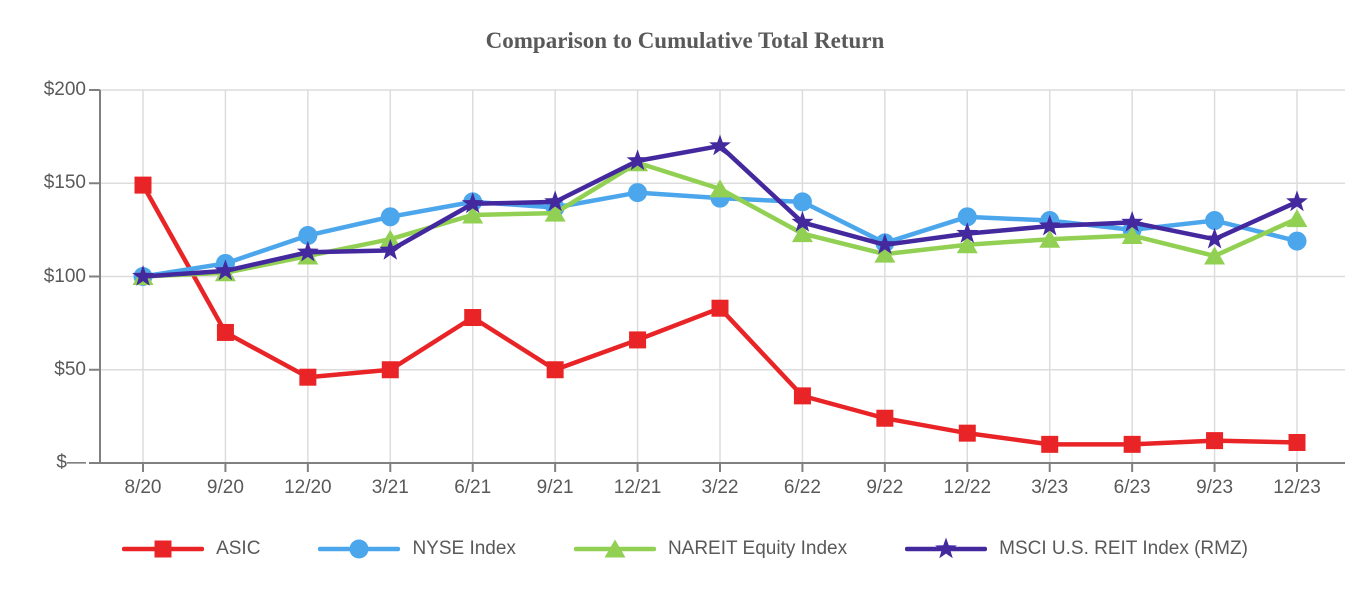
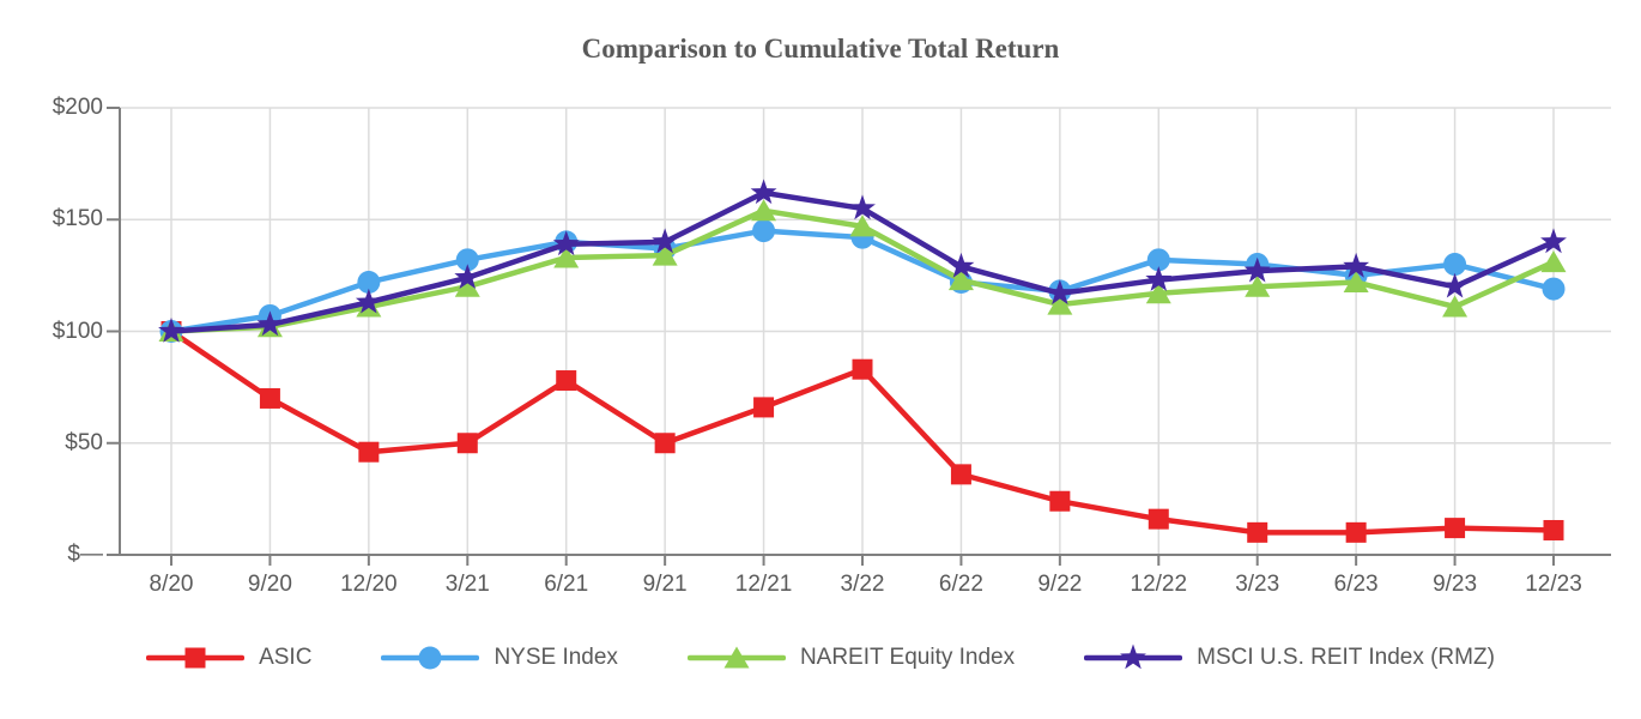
ASIC/8/20: $149 -> $100
MSCI U.S. REIT Index (RMZ)/3/21: $114 -> $124
NAREIT Equity Index/12/21: $161 -> $154
MSCI U.S. REIT Index (RMZ)/3/22: $170 -> $155
NYSE Index/6/22: $140 -> $122
